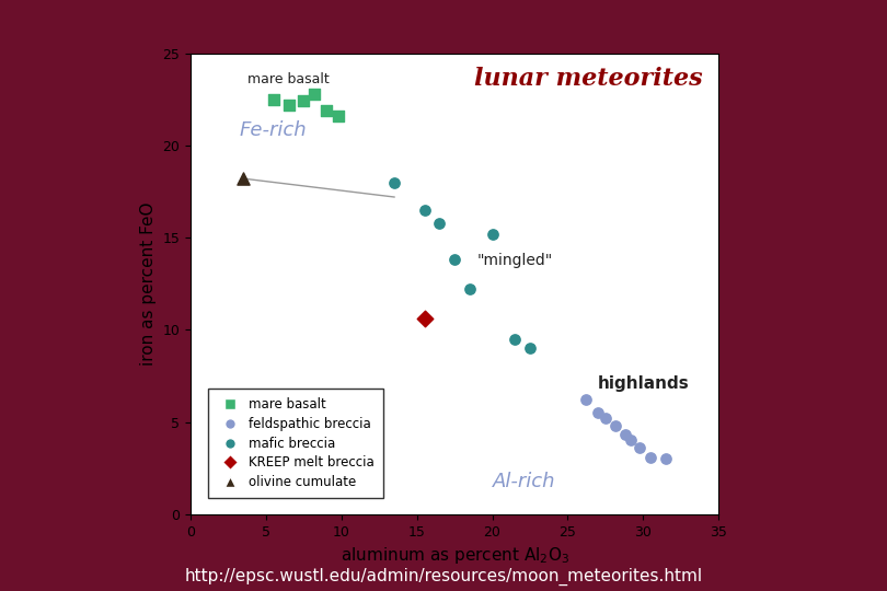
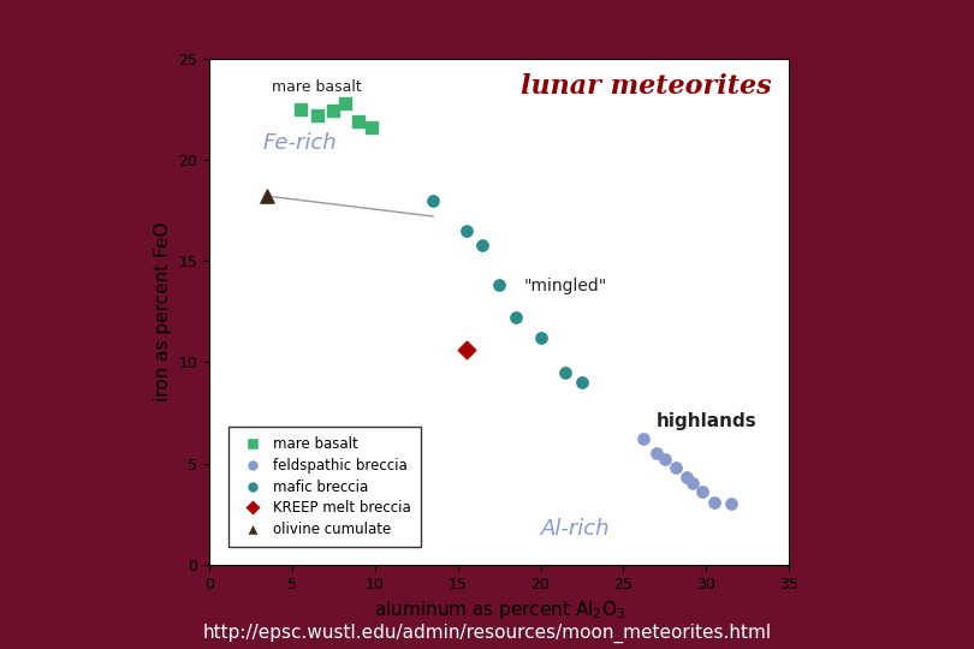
mafic breccia/20: 15.2 -> 11.2
